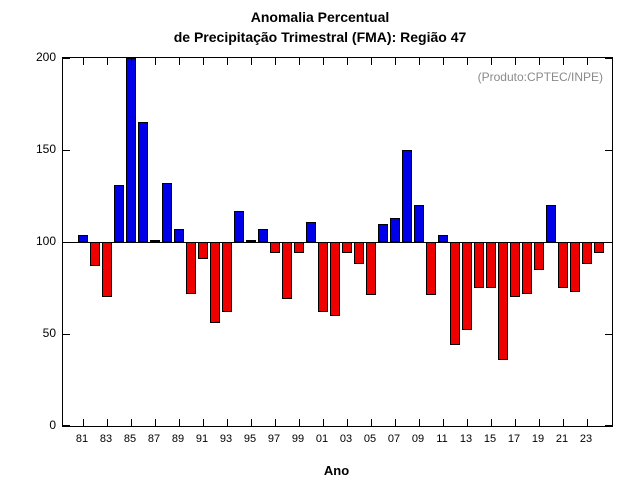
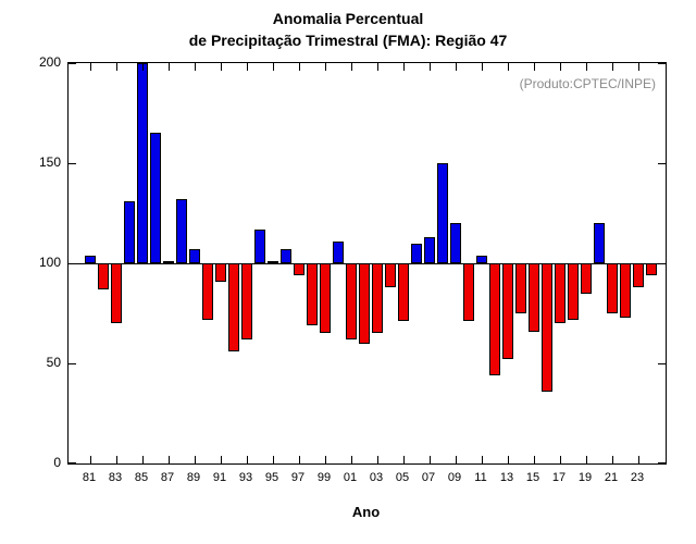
99: 94 -> 65
03: 94 -> 65
15: 75 -> 66
